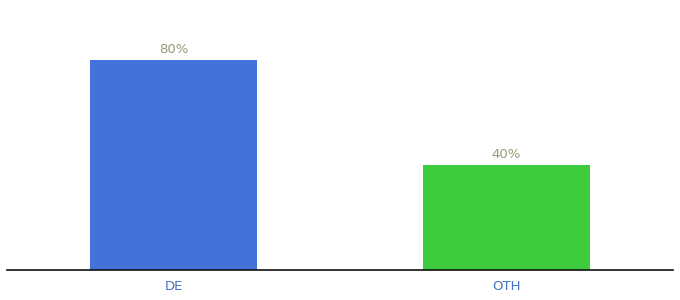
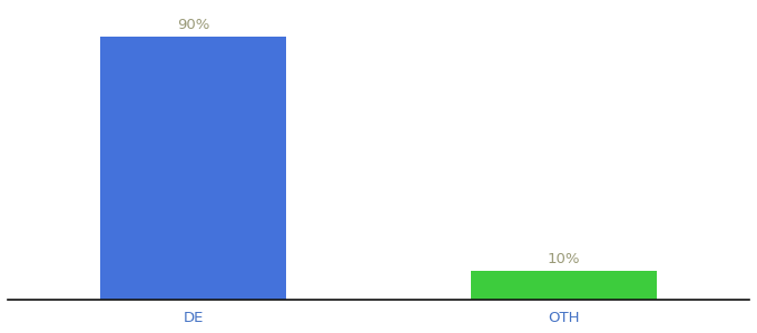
DE: 80% -> 90%
OTH: 40% -> 10%
